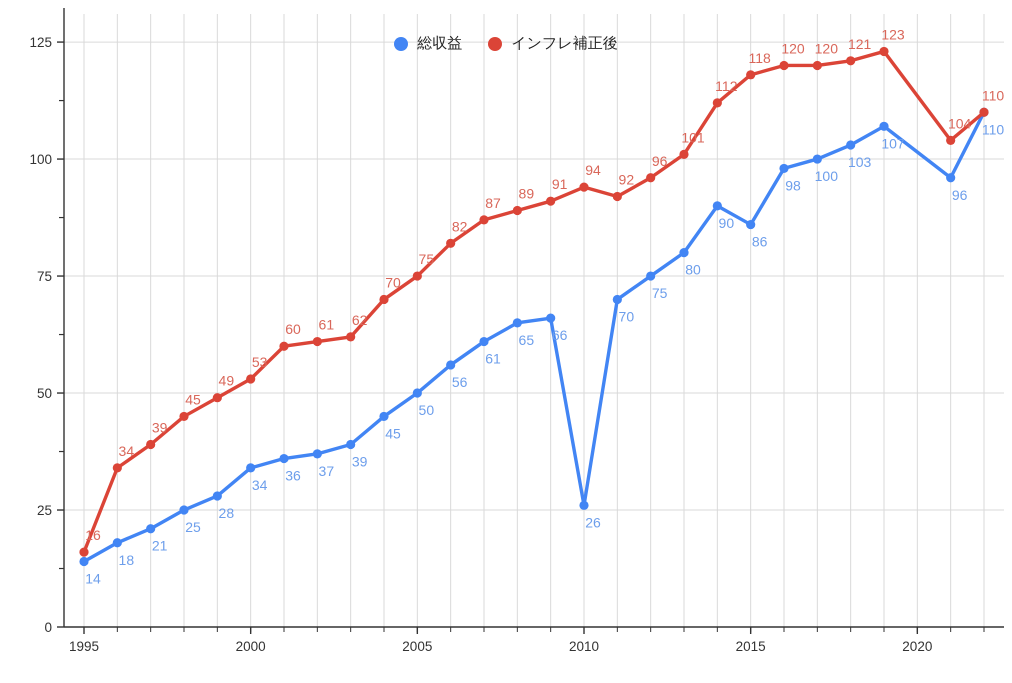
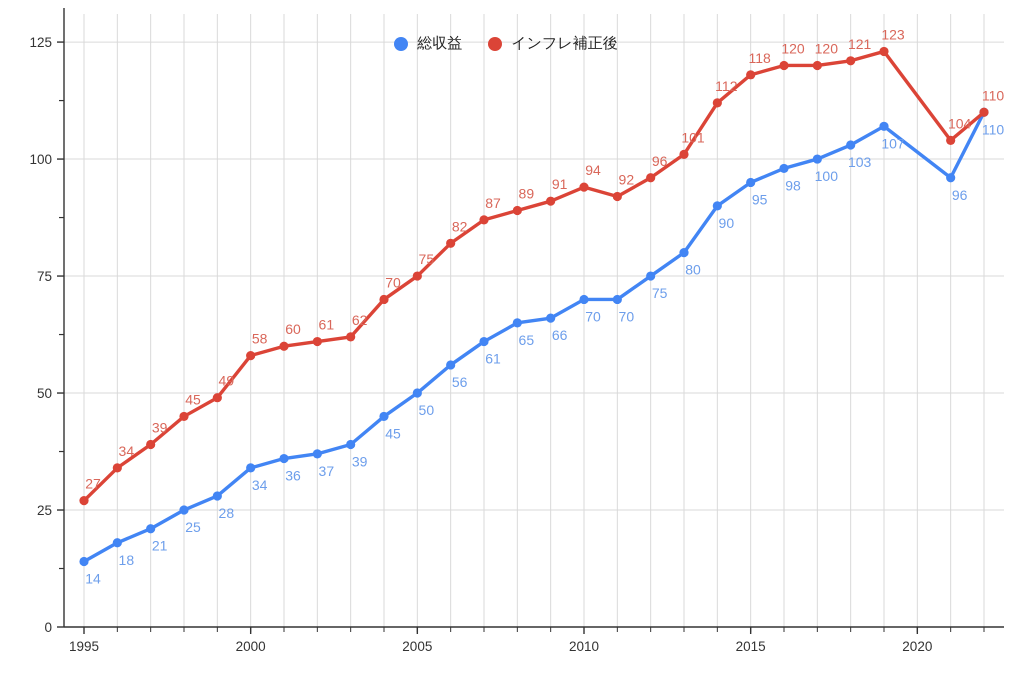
インフレ補正後/1995: 16 -> 27
インフレ補正後/2000: 53 -> 58
総収益/2010: 26 -> 70
総収益/2015: 86 -> 95
